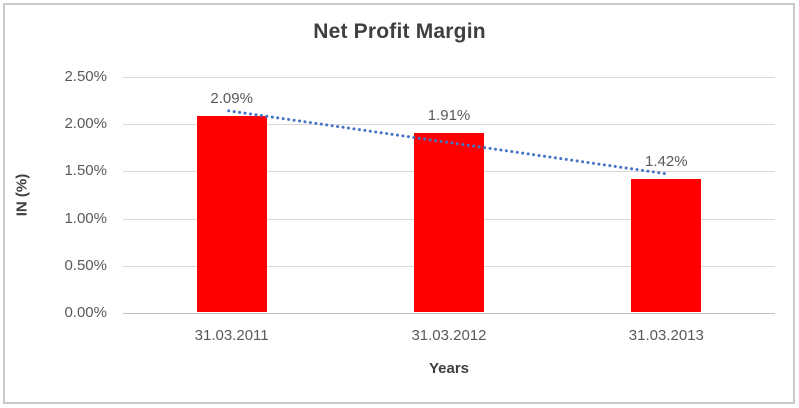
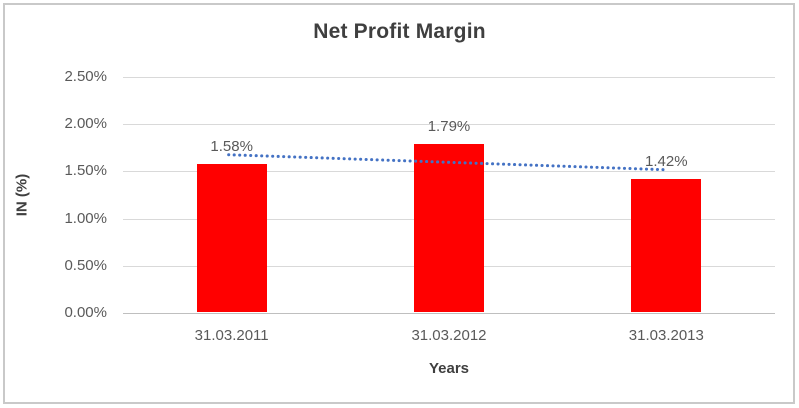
31.03.2011: 2.09% -> 1.58%
31.03.2012: 1.91% -> 1.79%
